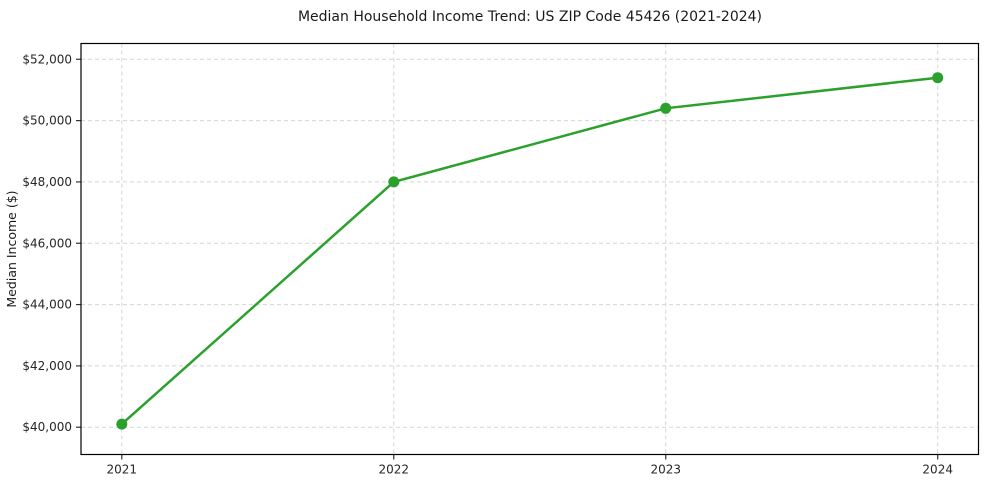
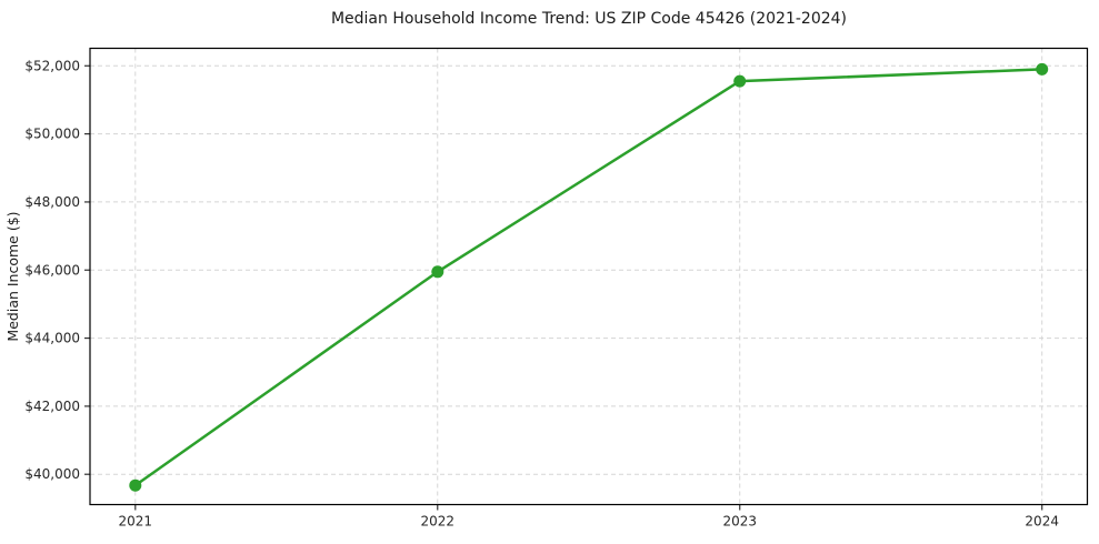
2021: $40100 -> $39700
2022: $48000 -> $46000
2023: $50400 -> $51600
2024: $51400 -> $51900
